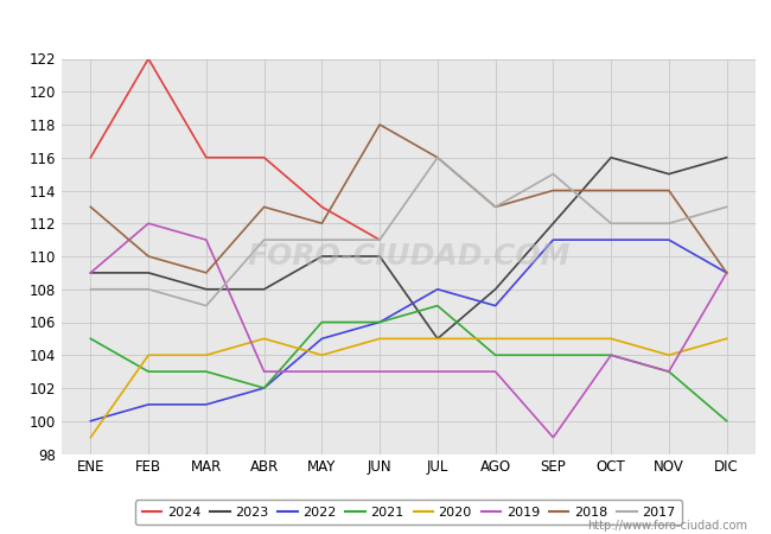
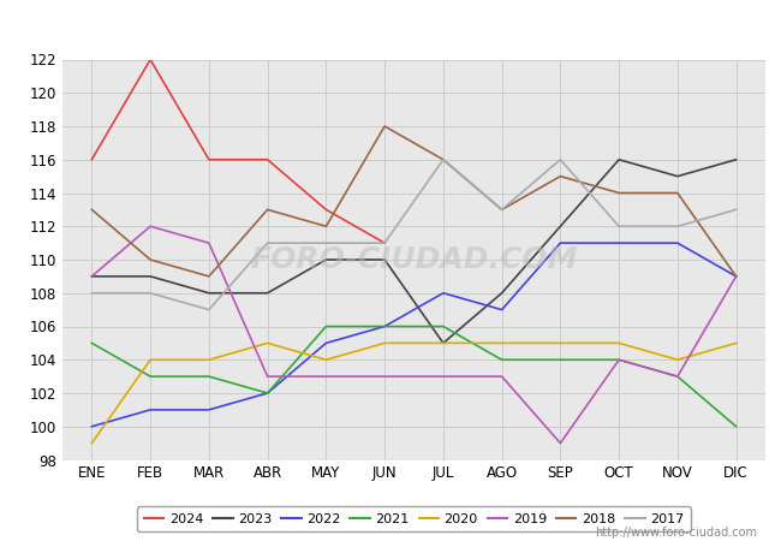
2021/JUL: 107 -> 106
2018/SEP: 114 -> 115
2017/SEP: 115 -> 116
